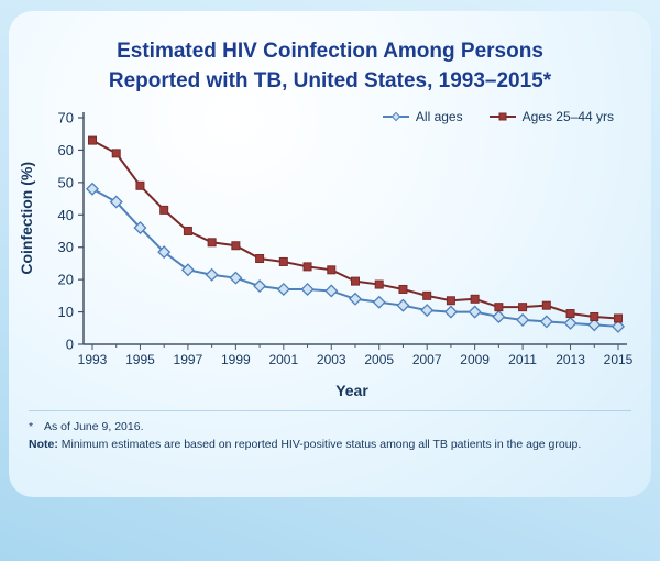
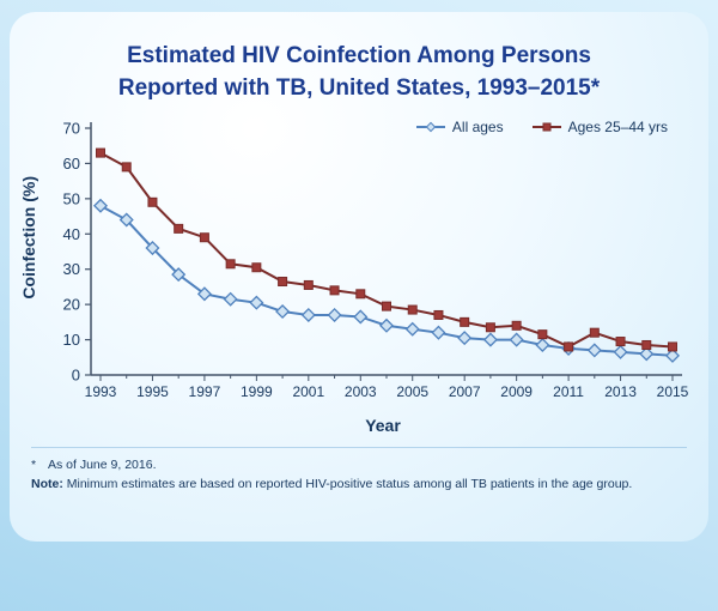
Ages 25–44 yrs/1997: 35 -> 39
Ages 25–44 yrs/2011: 12 -> 8
